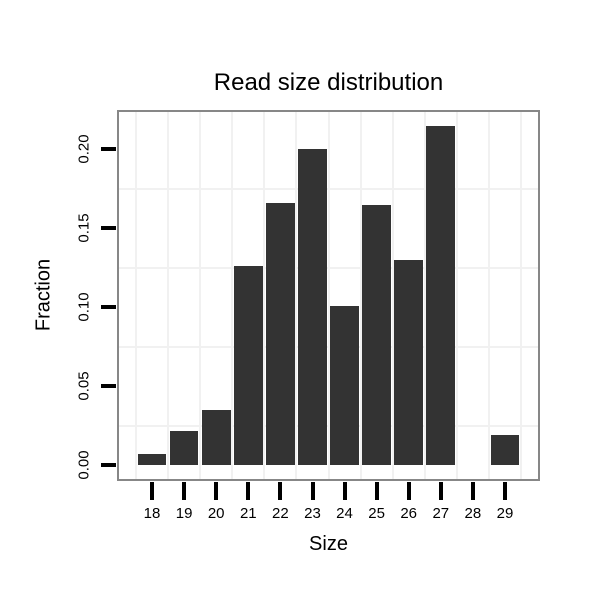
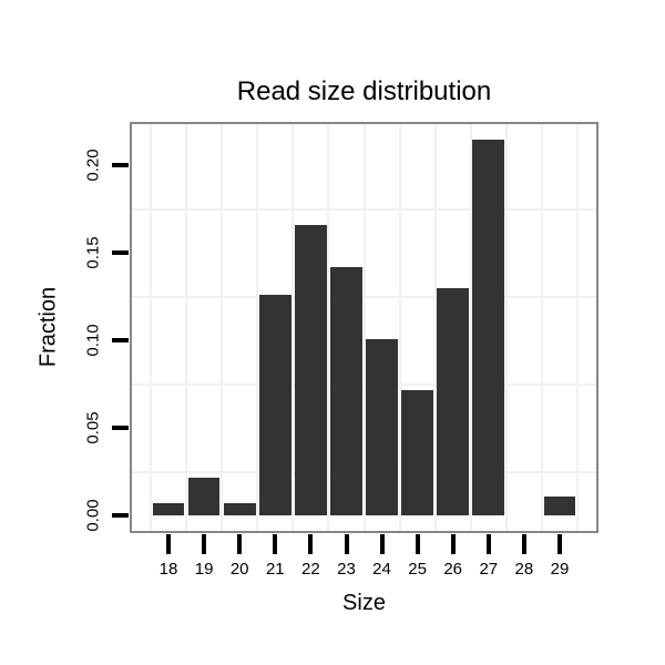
20: 0.035 -> 0.007
23: 0.200 -> 0.142
25: 0.165 -> 0.072
29: 0.019 -> 0.011
